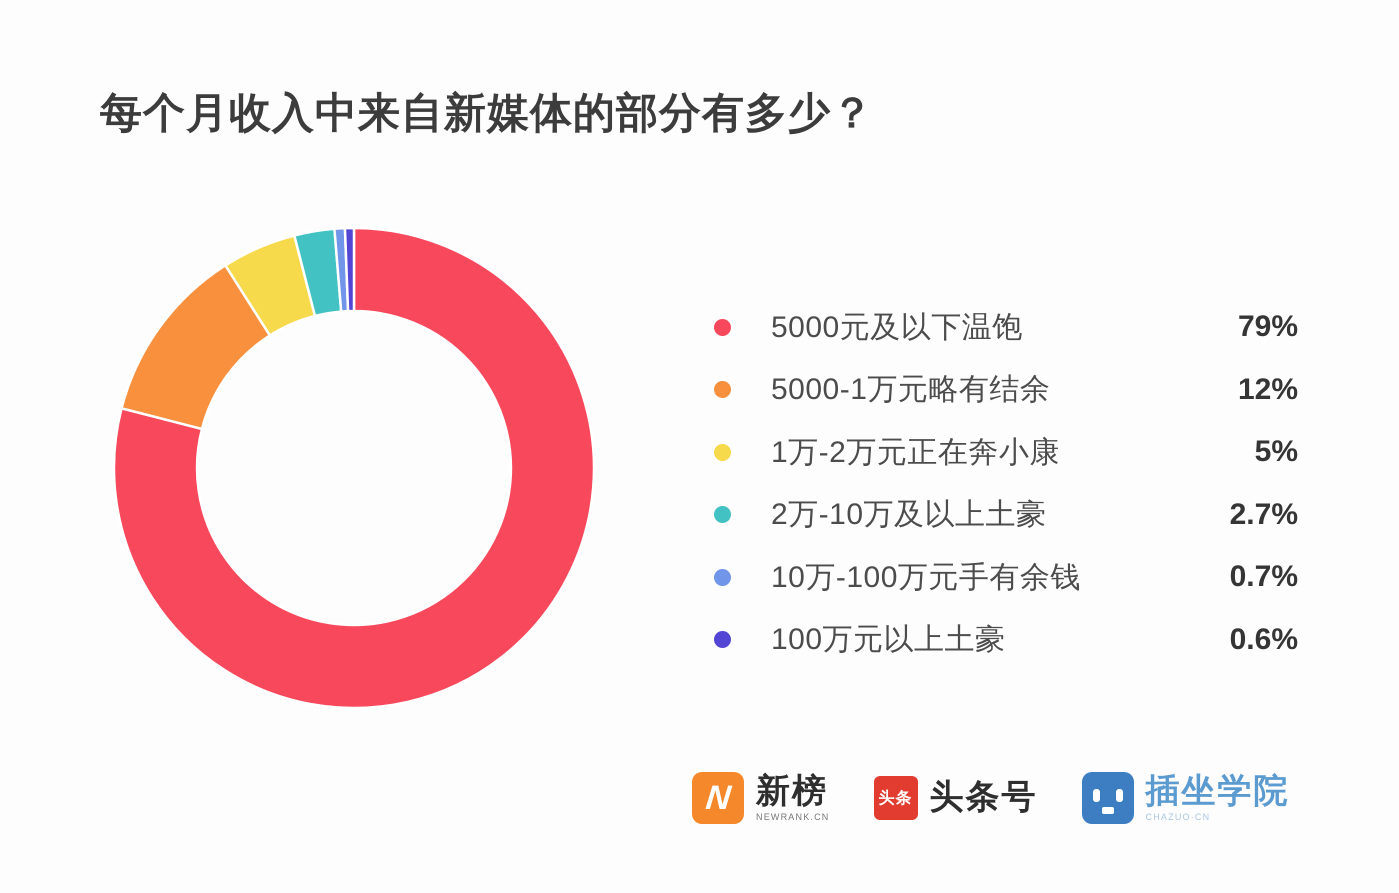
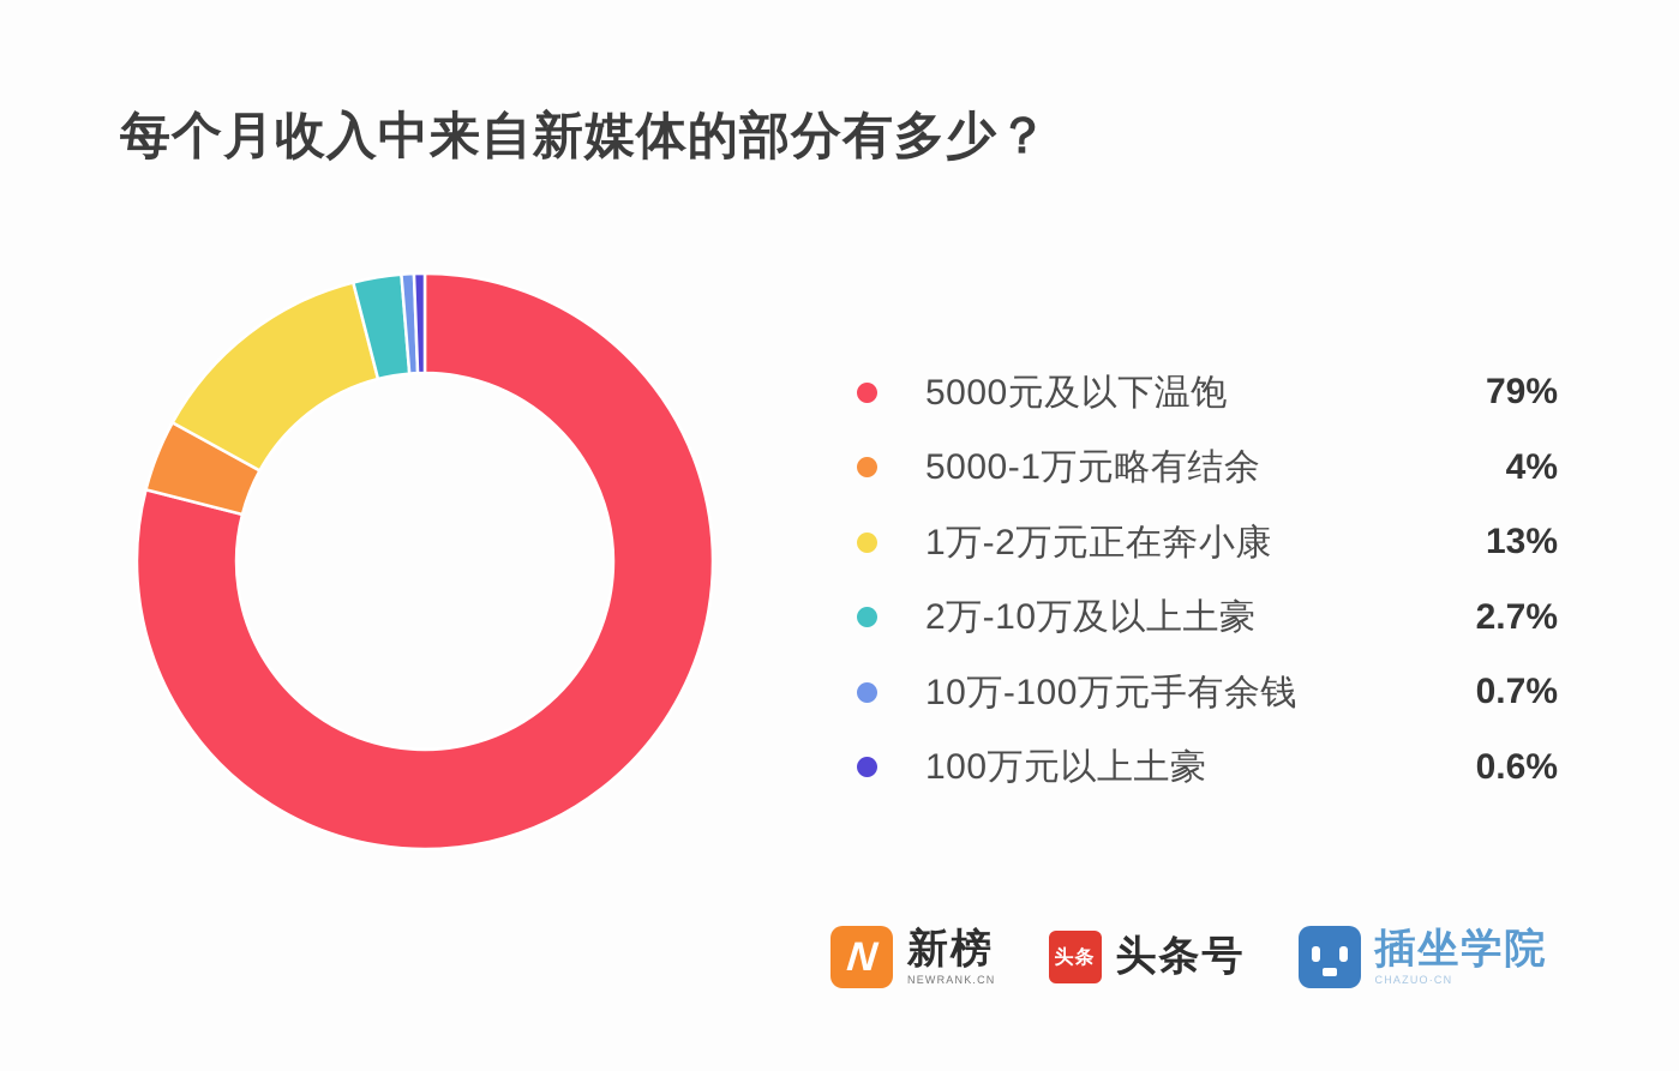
5000-1万元略有结余: 12% -> 4%
1万-2万元正在奔小康: 5% -> 13%
